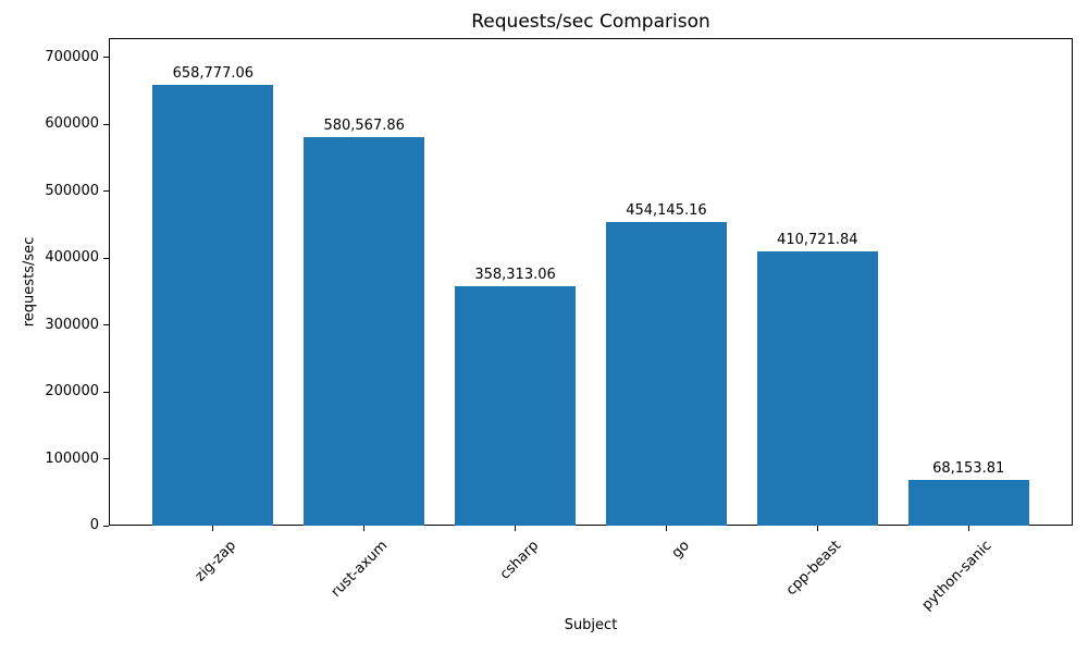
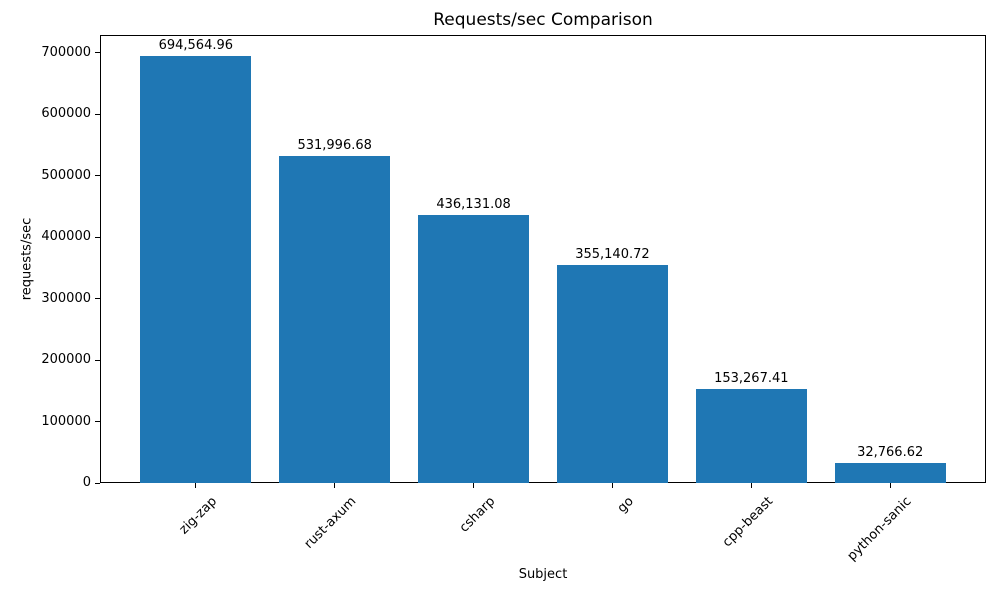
zig-zap: 658,777.06 -> 694,564.96
rust-axum: 580,567.86 -> 531,996.68
csharp: 358,313.06 -> 436,131.08
go: 454,145.16 -> 355,140.72
cpp-beast: 410,721.84 -> 153,267.41
python-sanic: 68,153.81 -> 32,766.62
